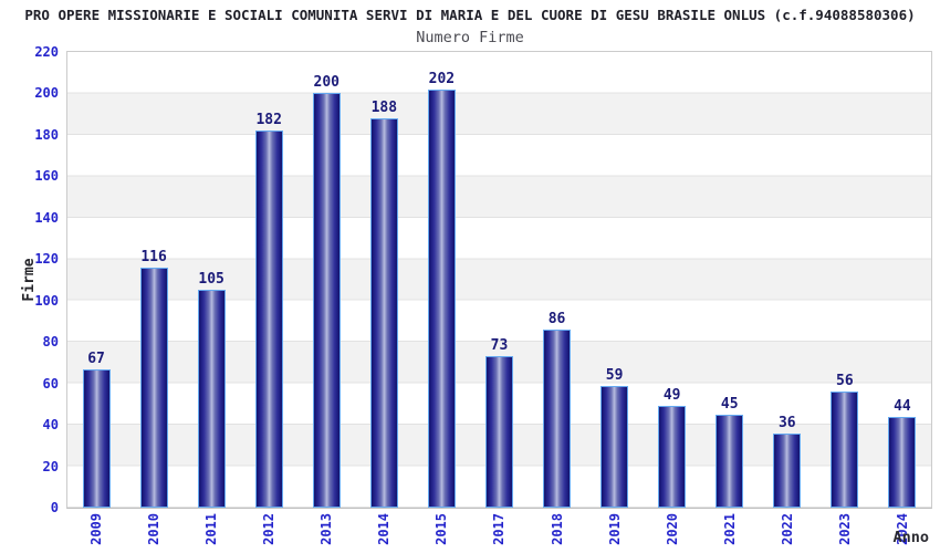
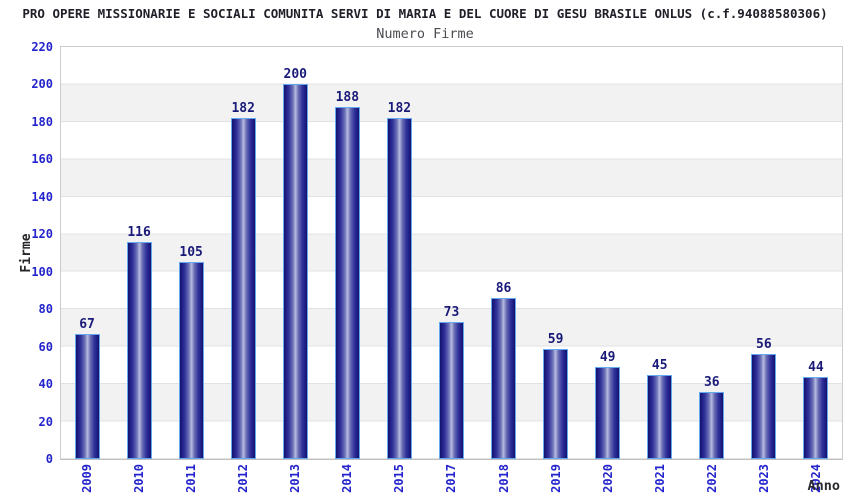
2015: 202 -> 182
